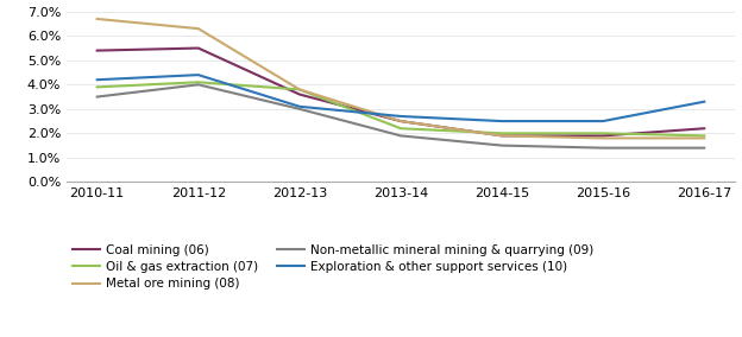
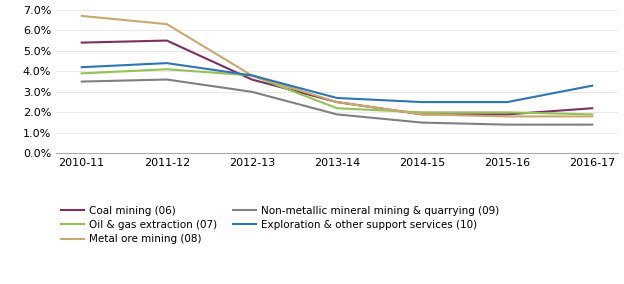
Non-metallic mineral mining & quarrying (09)/2011-12: 4.0% -> 3.6%
Exploration & other support services (10)/2012-13: 3.1% -> 3.8%
